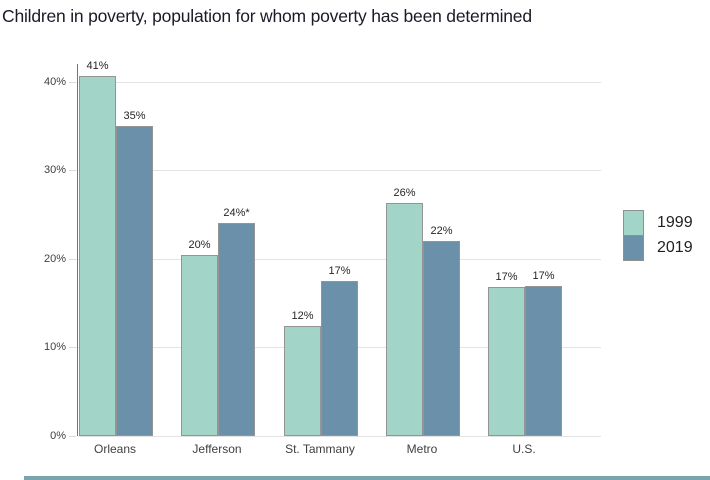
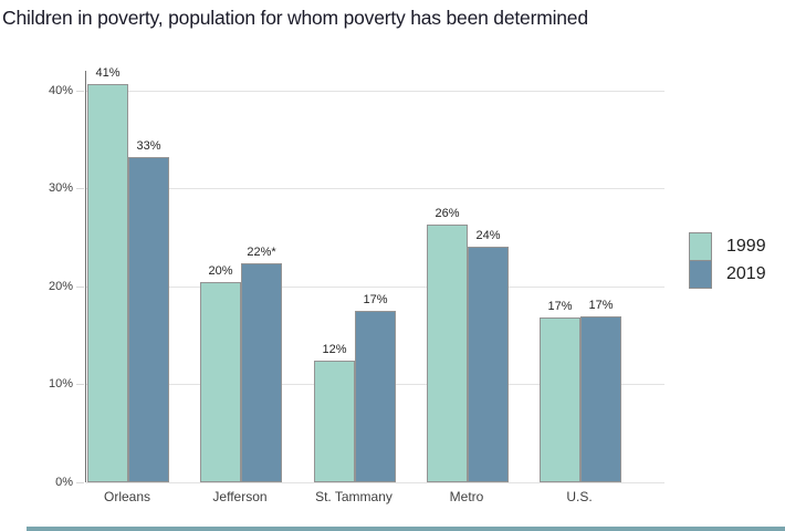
2019/Orleans: 35% -> 33%
2019/Jefferson: 24 -> 22
2019/Metro: 22% -> 24%
